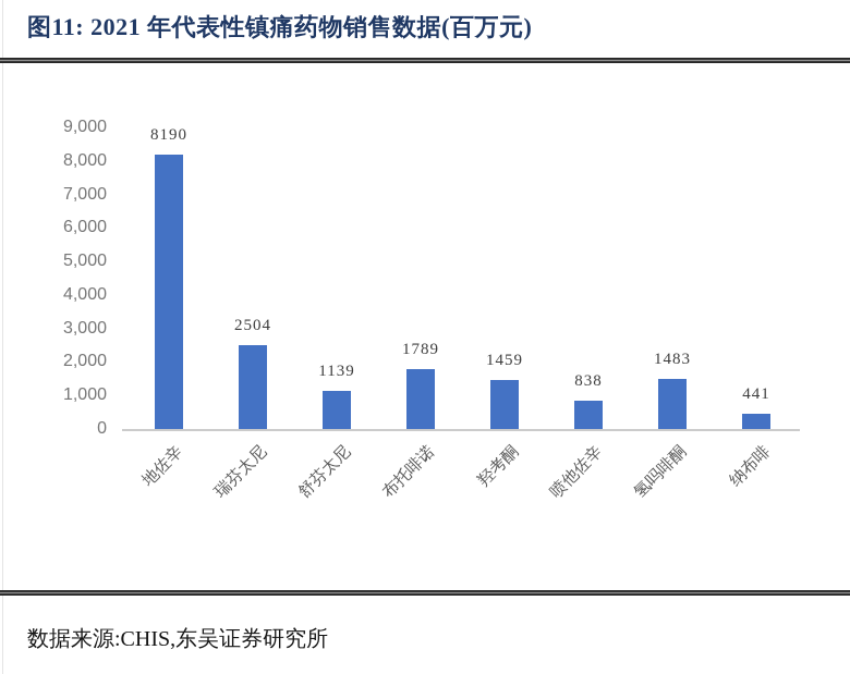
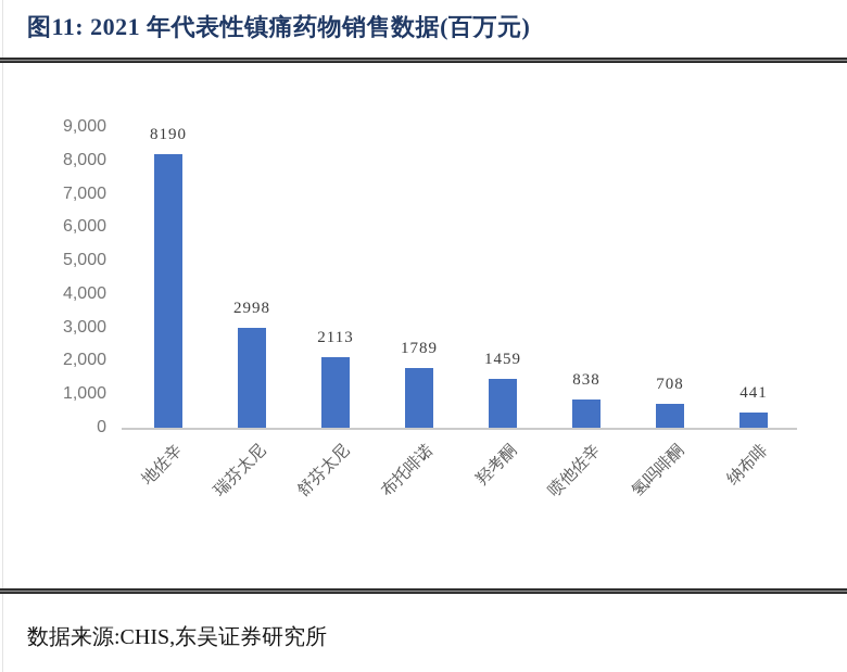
瑞芬太尼: 2504 -> 2998
舒芬太尼: 1139 -> 2113
氢吗啡酮: 1483 -> 708
